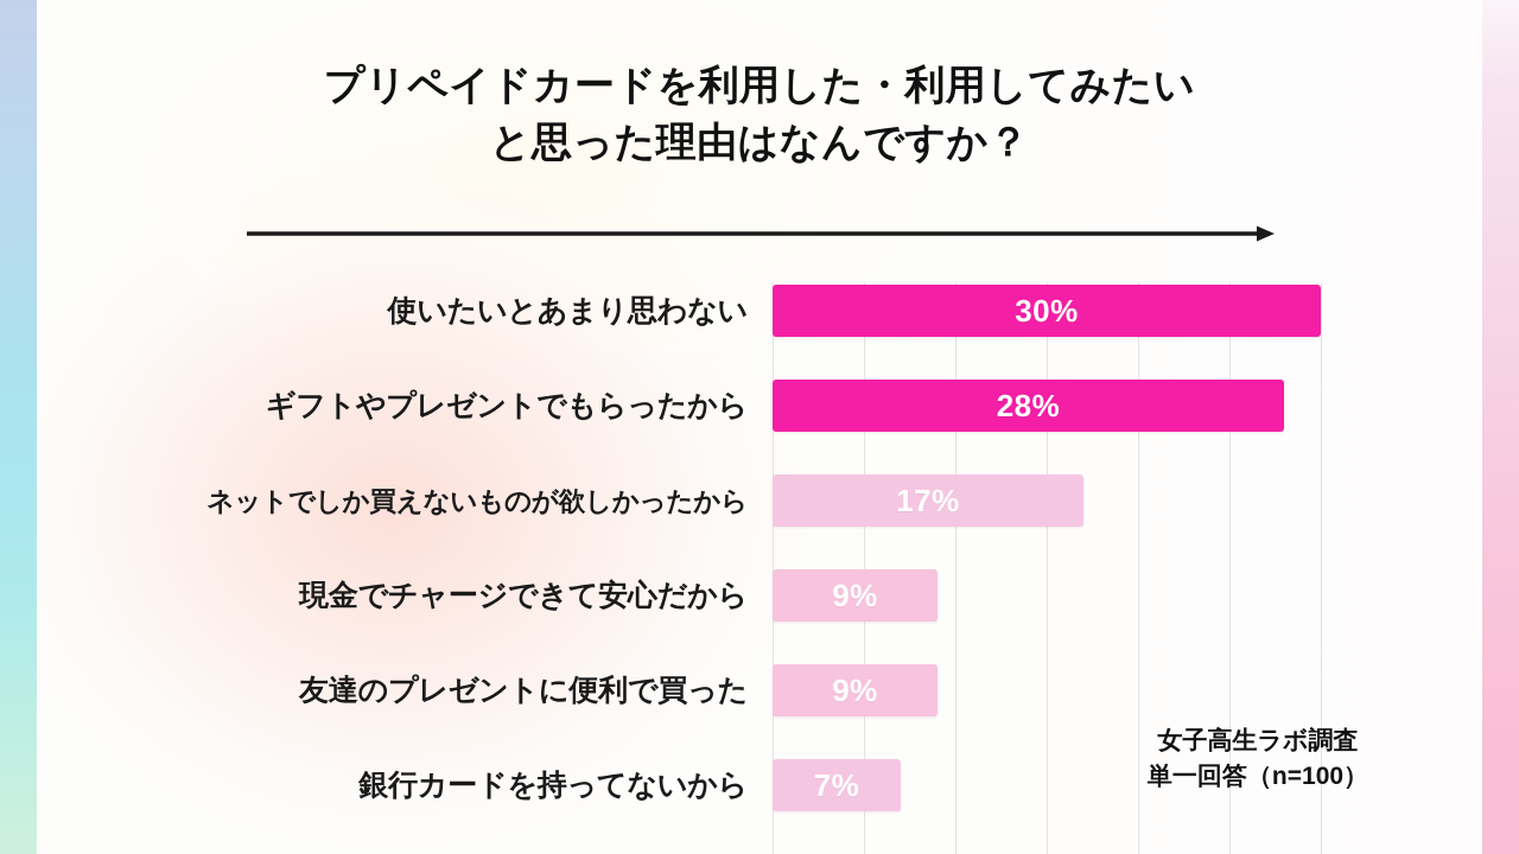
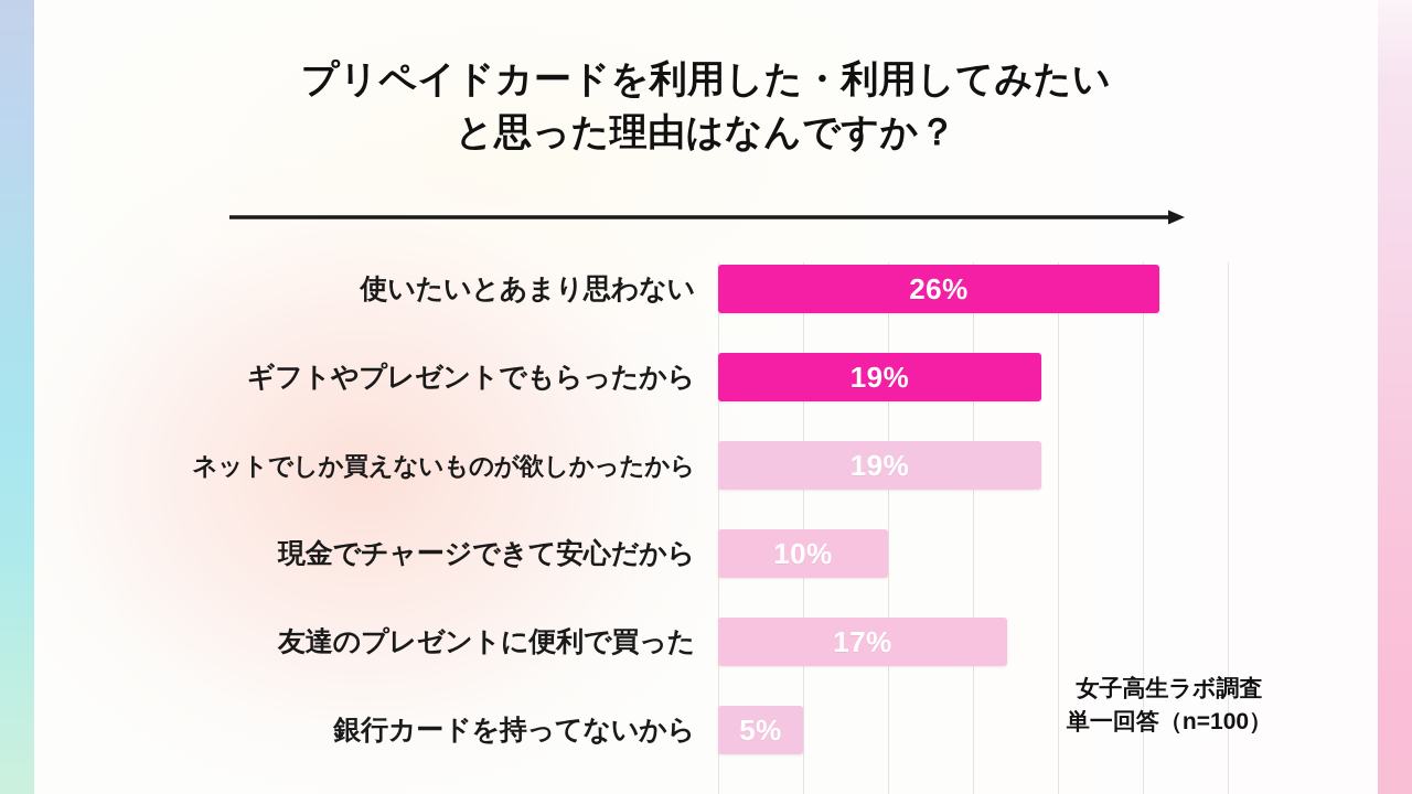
使いたいとあまり思わない: 30% -> 26%
ギフトやプレゼントでもらったから: 28% -> 19%
ネットでしか買えないものが欲しかったから: 17% -> 19%
現金でチャージできて安心だから: 9% -> 10%
友達のプレゼントに便利で買った: 9% -> 17%
銀行カードを持ってないから: 7% -> 5%
